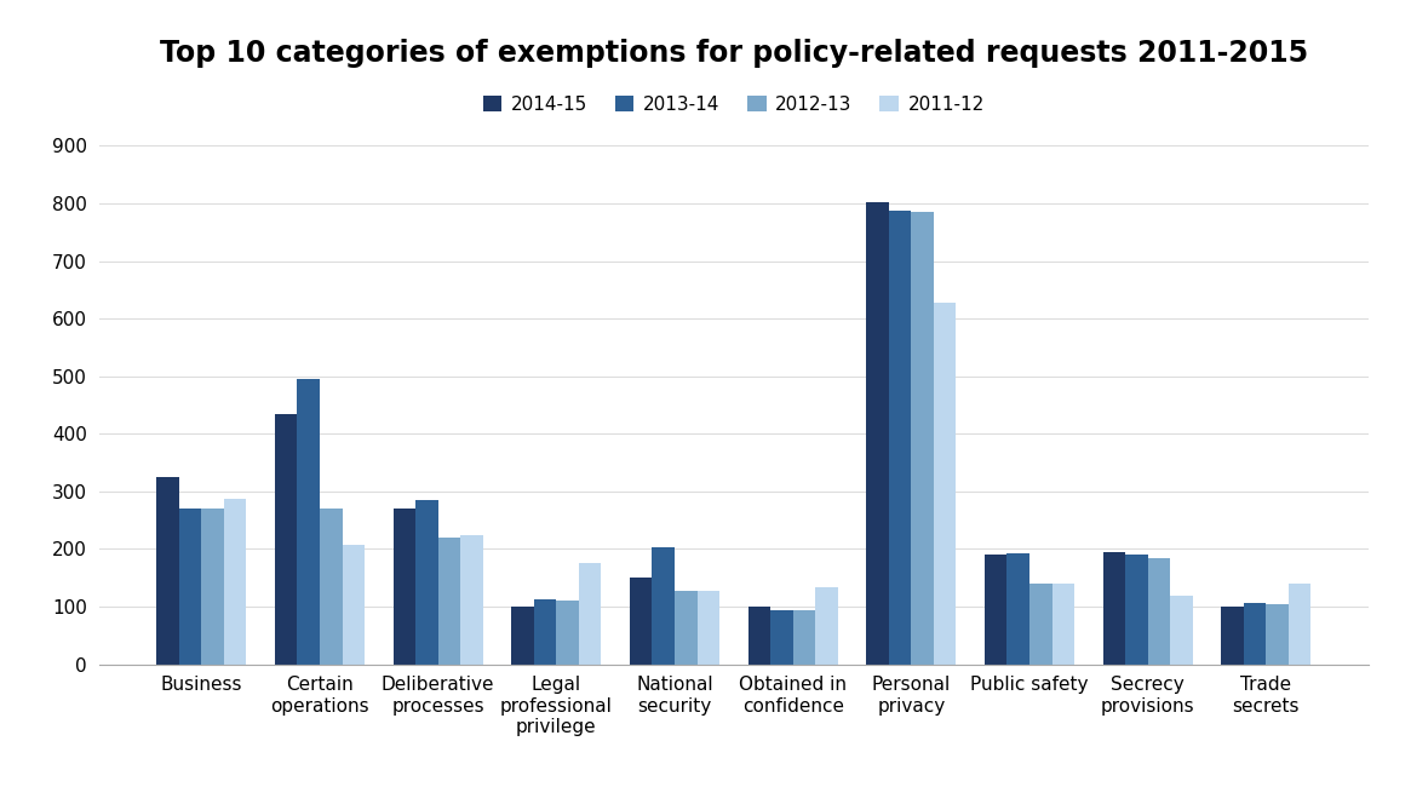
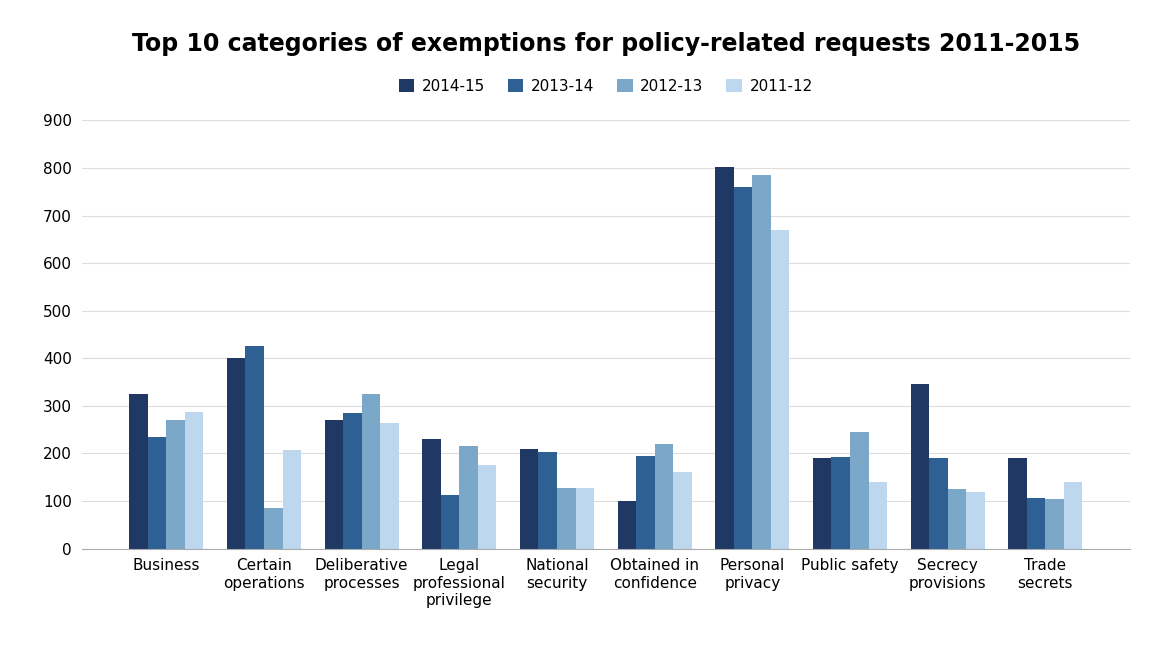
2013-14/Business: 270 -> 235
2014-15/Certain operations: 435 -> 400
2013-14/Certain operations: 495 -> 425
2012-13/Certain operations: 270 -> 85
2012-13/Deliberative processes: 220 -> 325
2011-12/Deliberative processes: 225 -> 265
2014-15/Legal professional privilege: 100 -> 230
2012-13/Legal professional privilege: 110 -> 215
2014-15/National security: 150 -> 210
2013-14/Obtained in confidence: 93 -> 195
2012-13/Obtained in confidence: 93 -> 220
2011-12/Obtained in confidence: 133 -> 160
2013-14/Personal privacy: 788 -> 760
2011-12/Personal privacy: 628 -> 670
2012-13/Public safety: 140 -> 245
2014-15/Secrecy provisions: 195 -> 345
2012-13/Secrecy provisions: 185 -> 125
2014-15/Trade secrets: 100 -> 190
